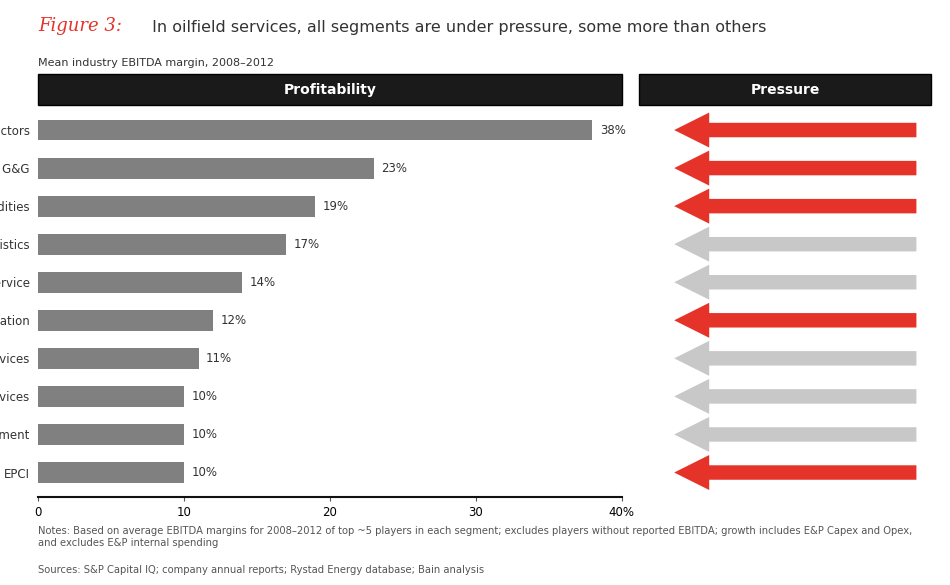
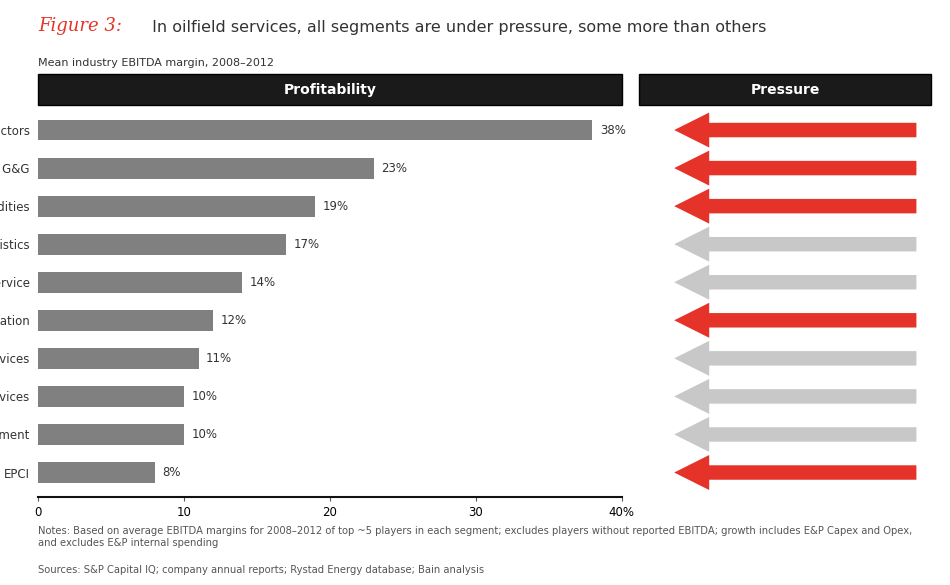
EPCI: 10% -> 8%
